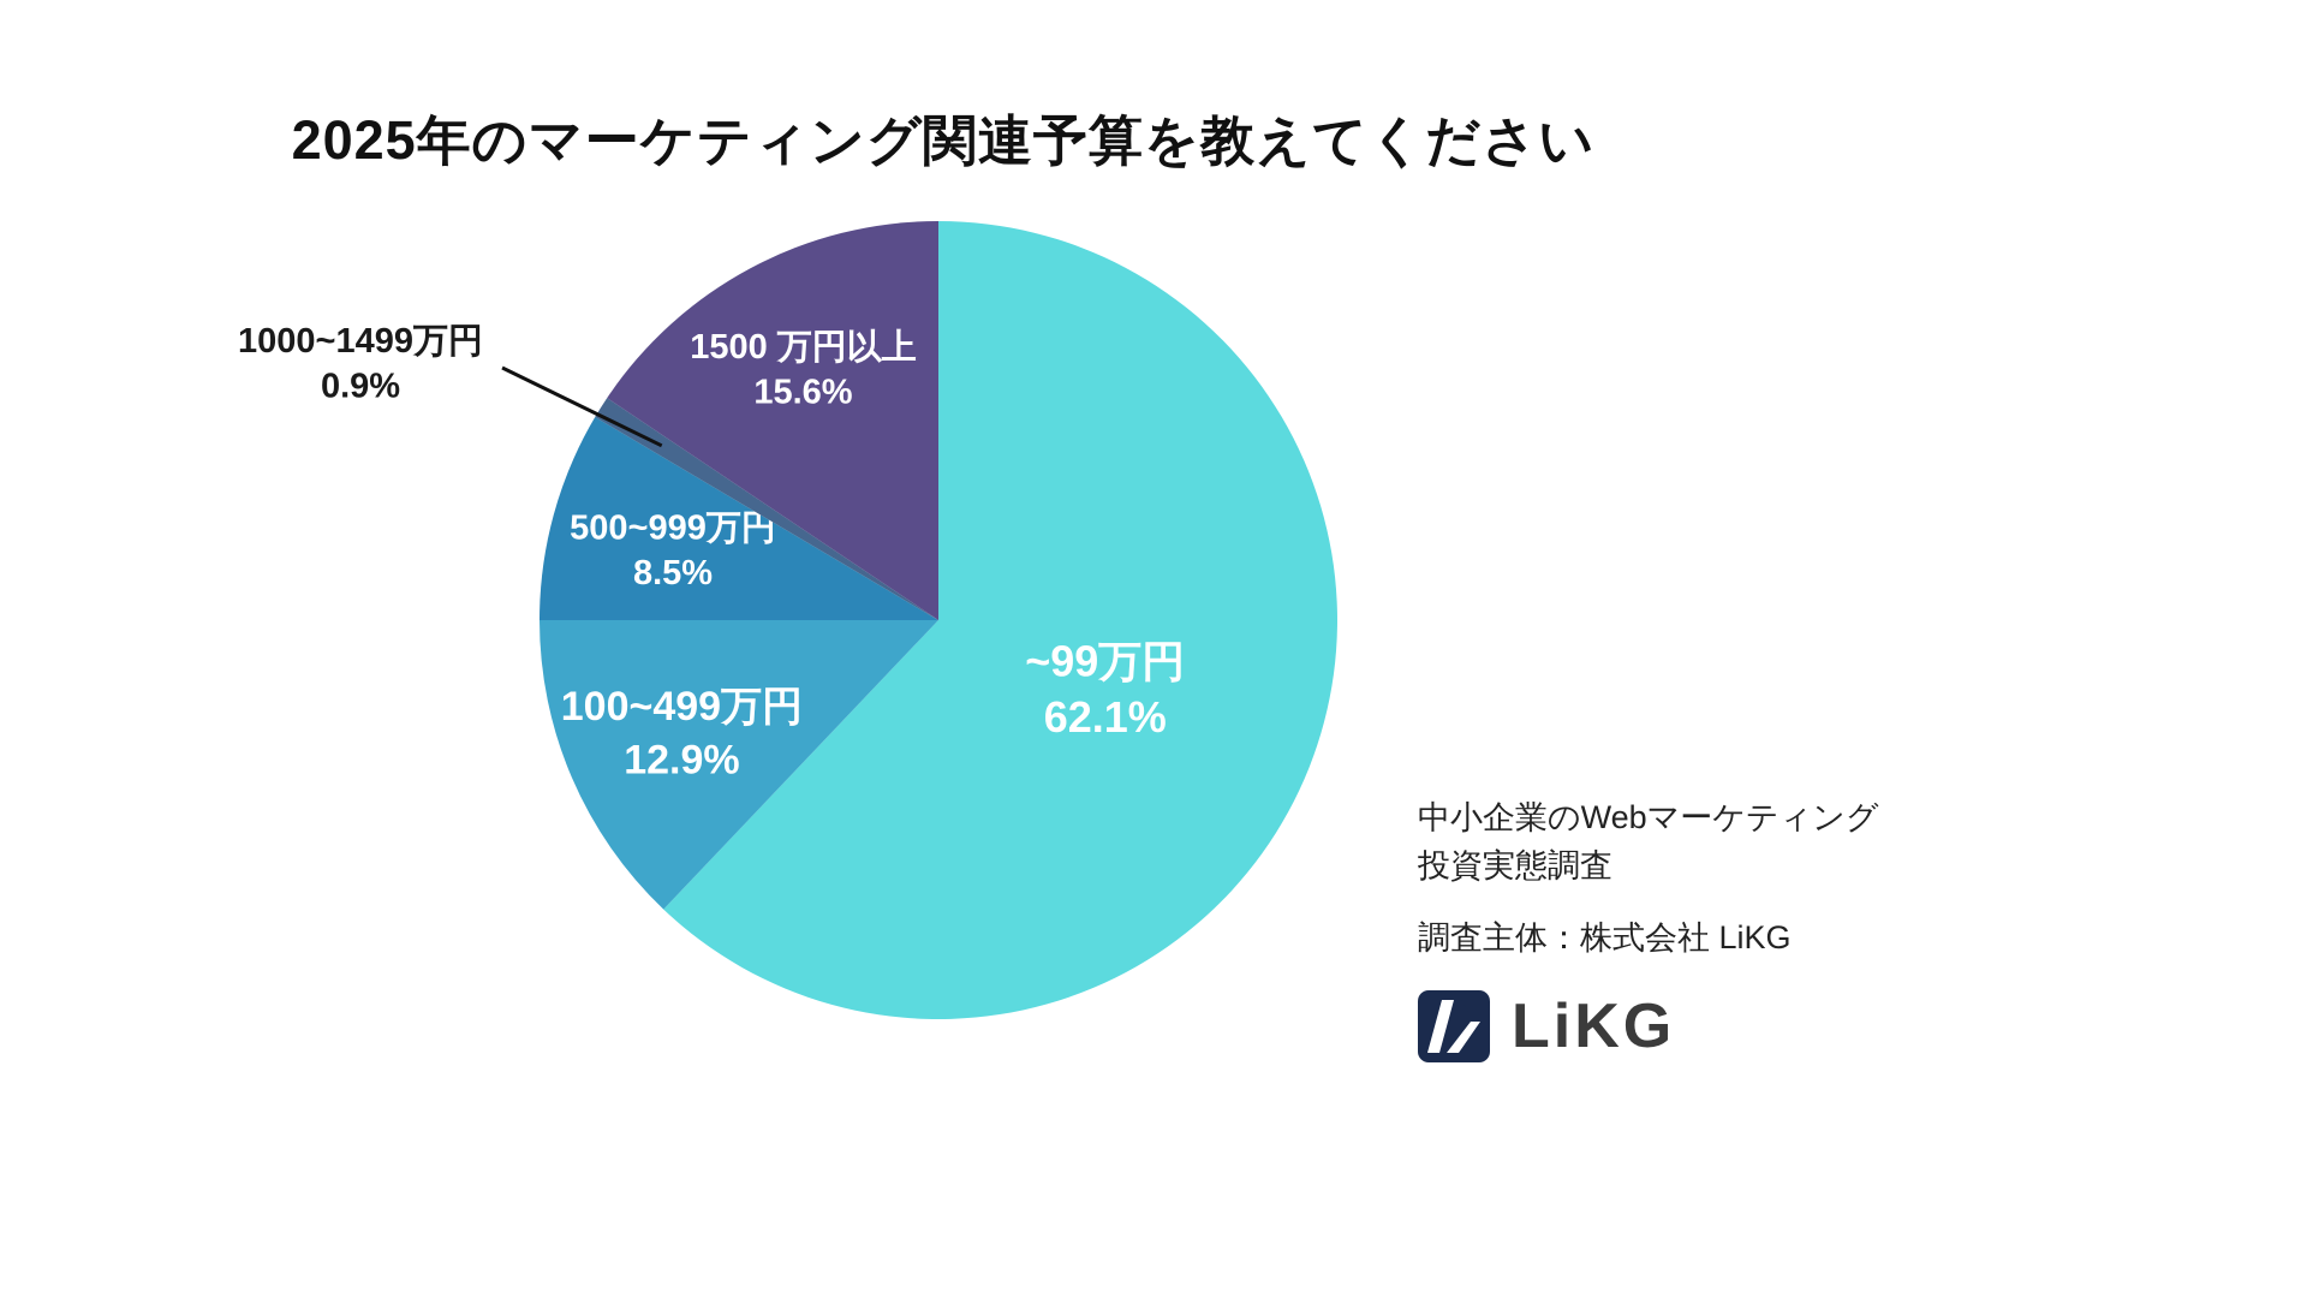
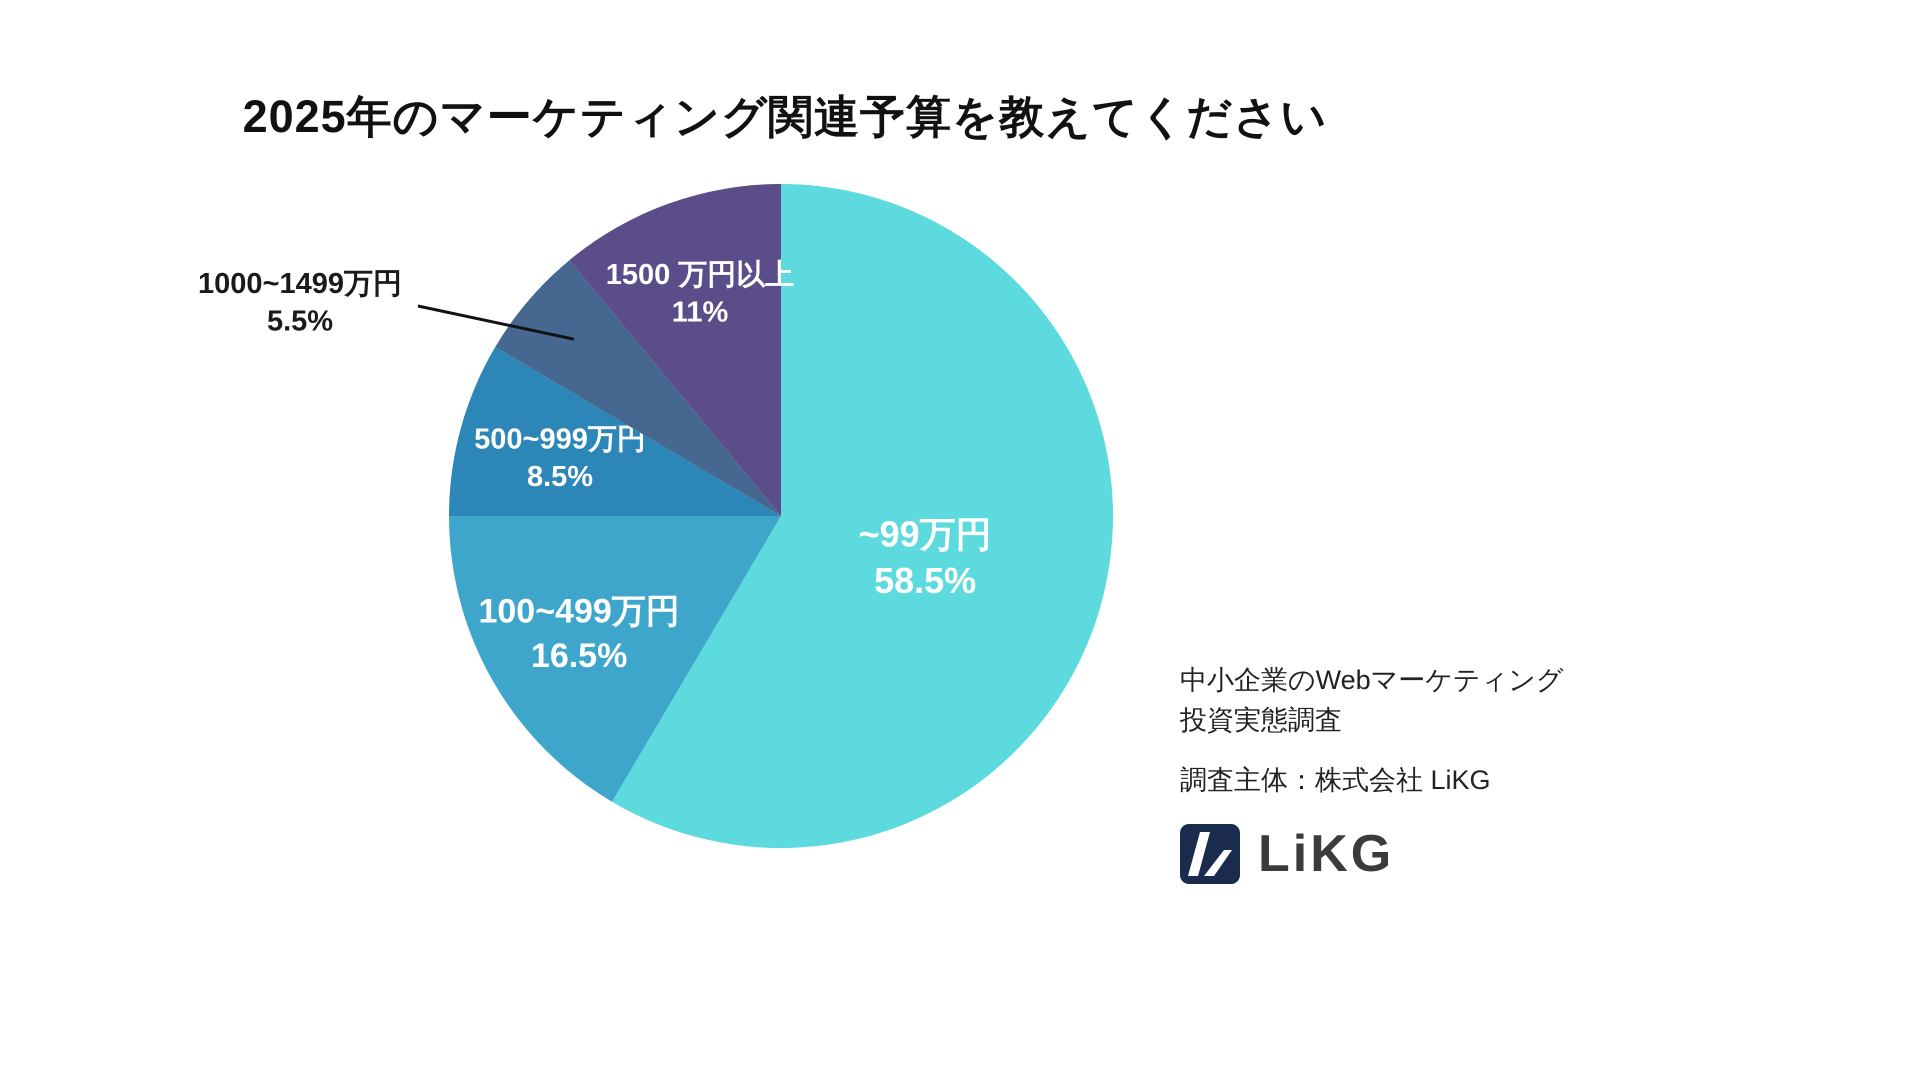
~99万円: 62.1% -> 58.5%
100~499万円: 12.9% -> 16.5%
1000~1499万円: 0.9% -> 5.5%
1500 万円以上: 15.6% -> 11%
